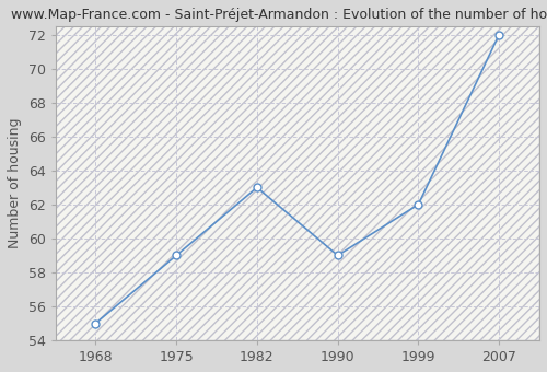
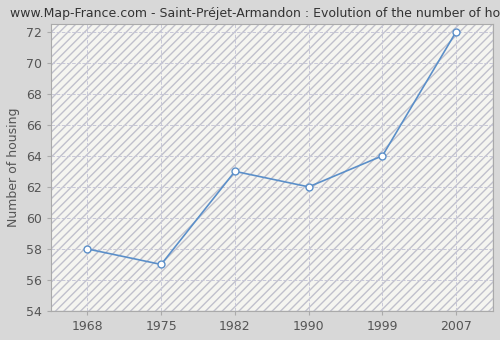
1968: 55 -> 58
1975: 59 -> 57
1990: 59 -> 62
1999: 62 -> 64
